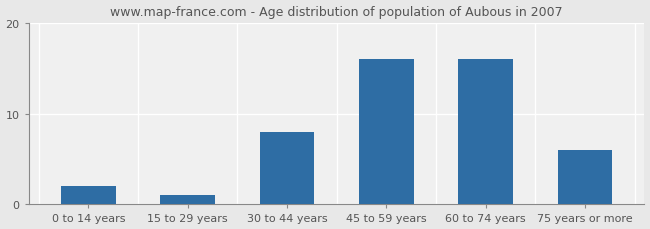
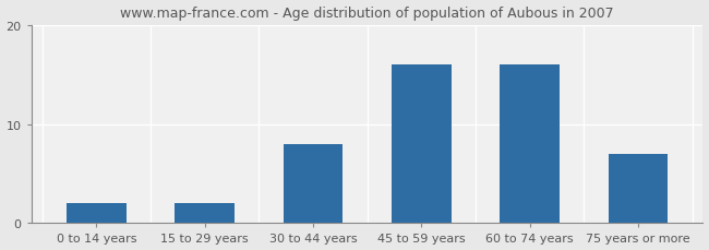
15 to 29 years: 1 -> 2
75 years or more: 6 -> 7
